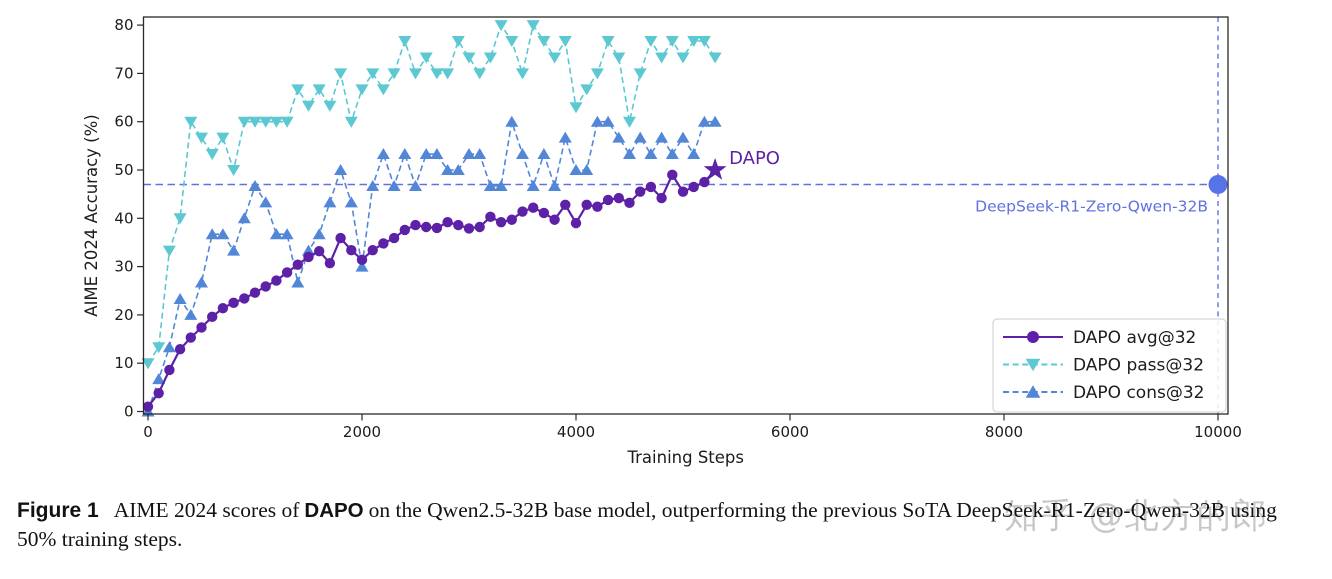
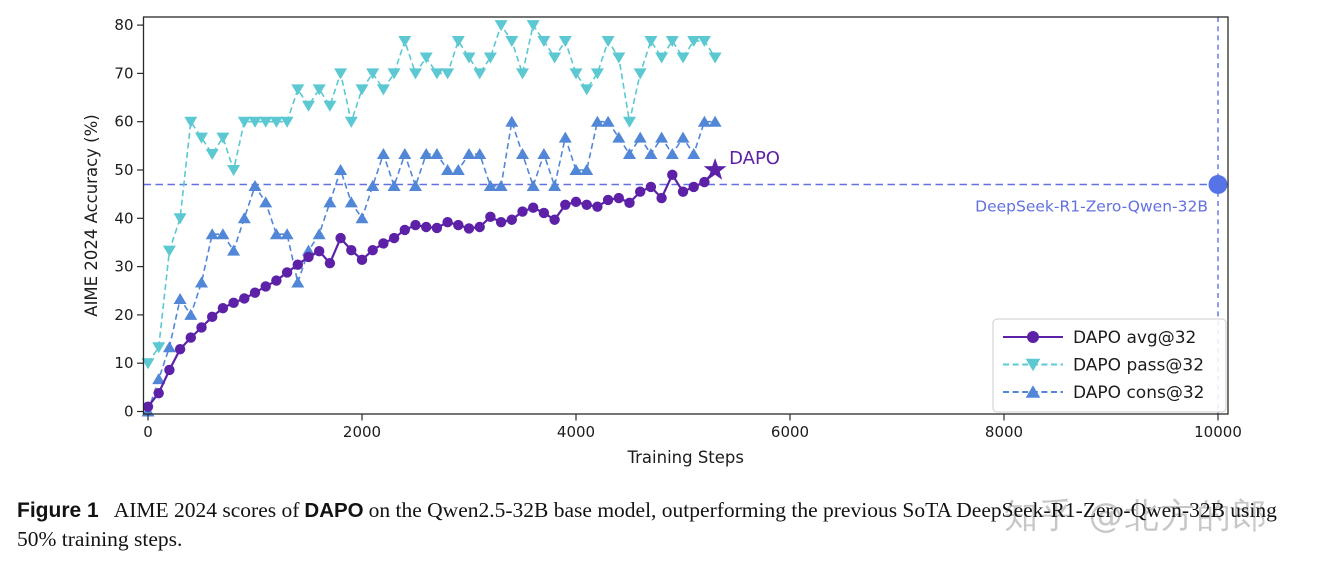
DAPO cons@32/2000: 30 -> 40
DAPO avg@32/4000: 39 -> 43
DAPO pass@32/4000: 63 -> 70
